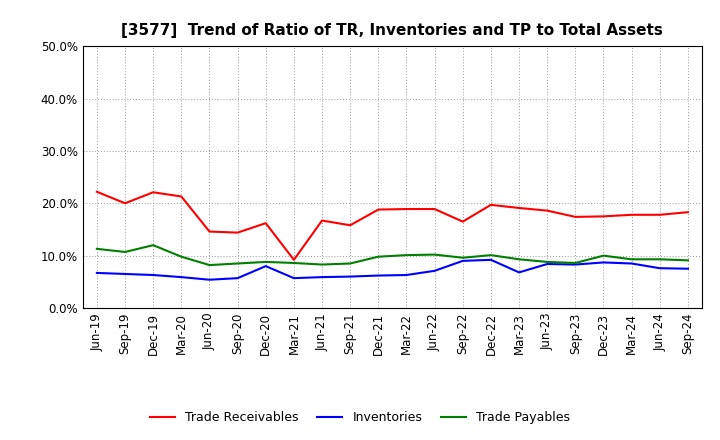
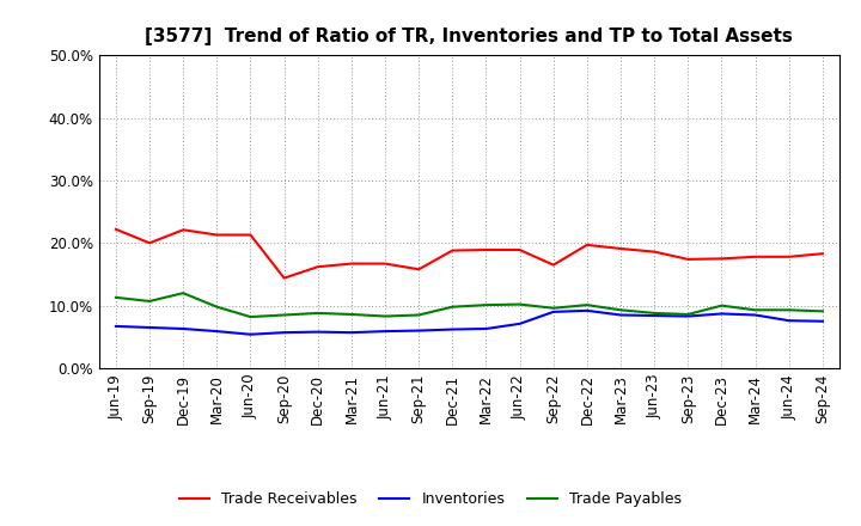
Trade Receivables/Jun-20: 14.6% -> 21.3%
Inventories/Dec-20: 8.0% -> 5.8%
Trade Receivables/Mar-21: 9.2% -> 16.7%
Inventories/Mar-23: 6.8% -> 8.5%
